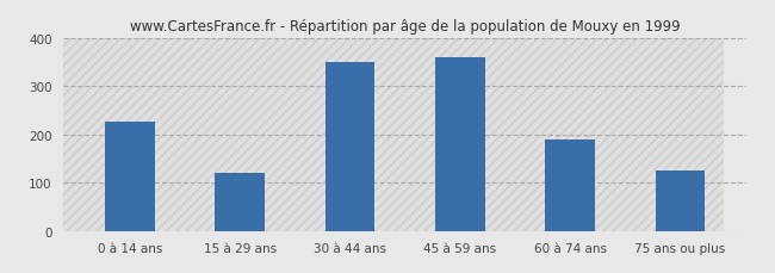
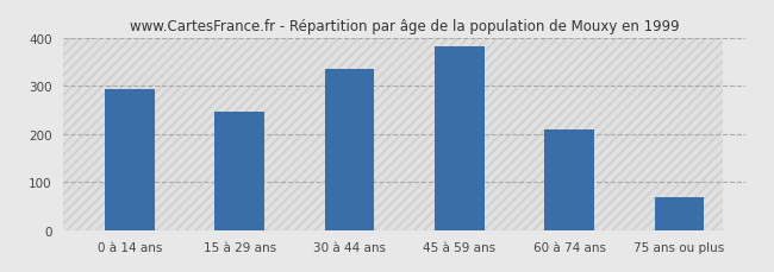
0 à 14 ans: 225 -> 293
15 à 29 ans: 120 -> 247
30 à 44 ans: 350 -> 336
45 à 59 ans: 360 -> 382
60 à 74 ans: 190 -> 210
75 ans ou plus: 125 -> 68
